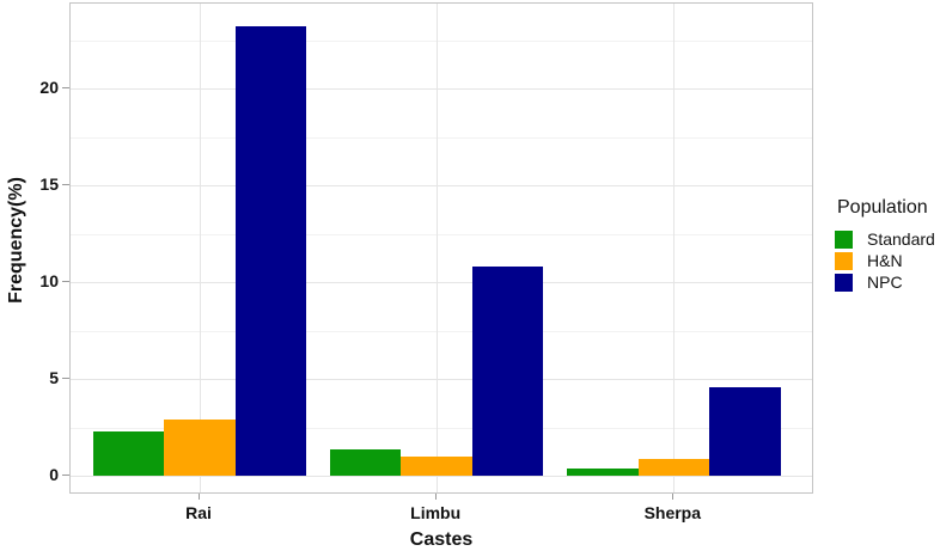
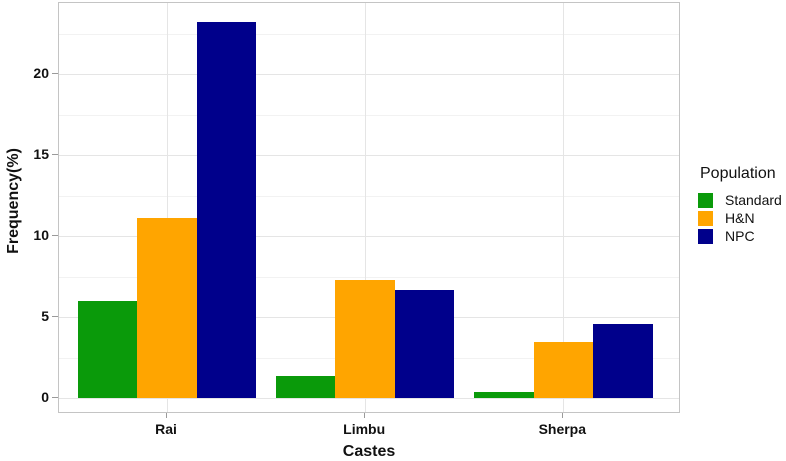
Standard/Rai: 2.3 -> 6.0
H&N/Rai: 2.9 -> 11.1
H&N/Limbu: 1.0 -> 7.3
NPC/Limbu: 10.8 -> 6.7
H&N/Sherpa: 0.9 -> 3.5
